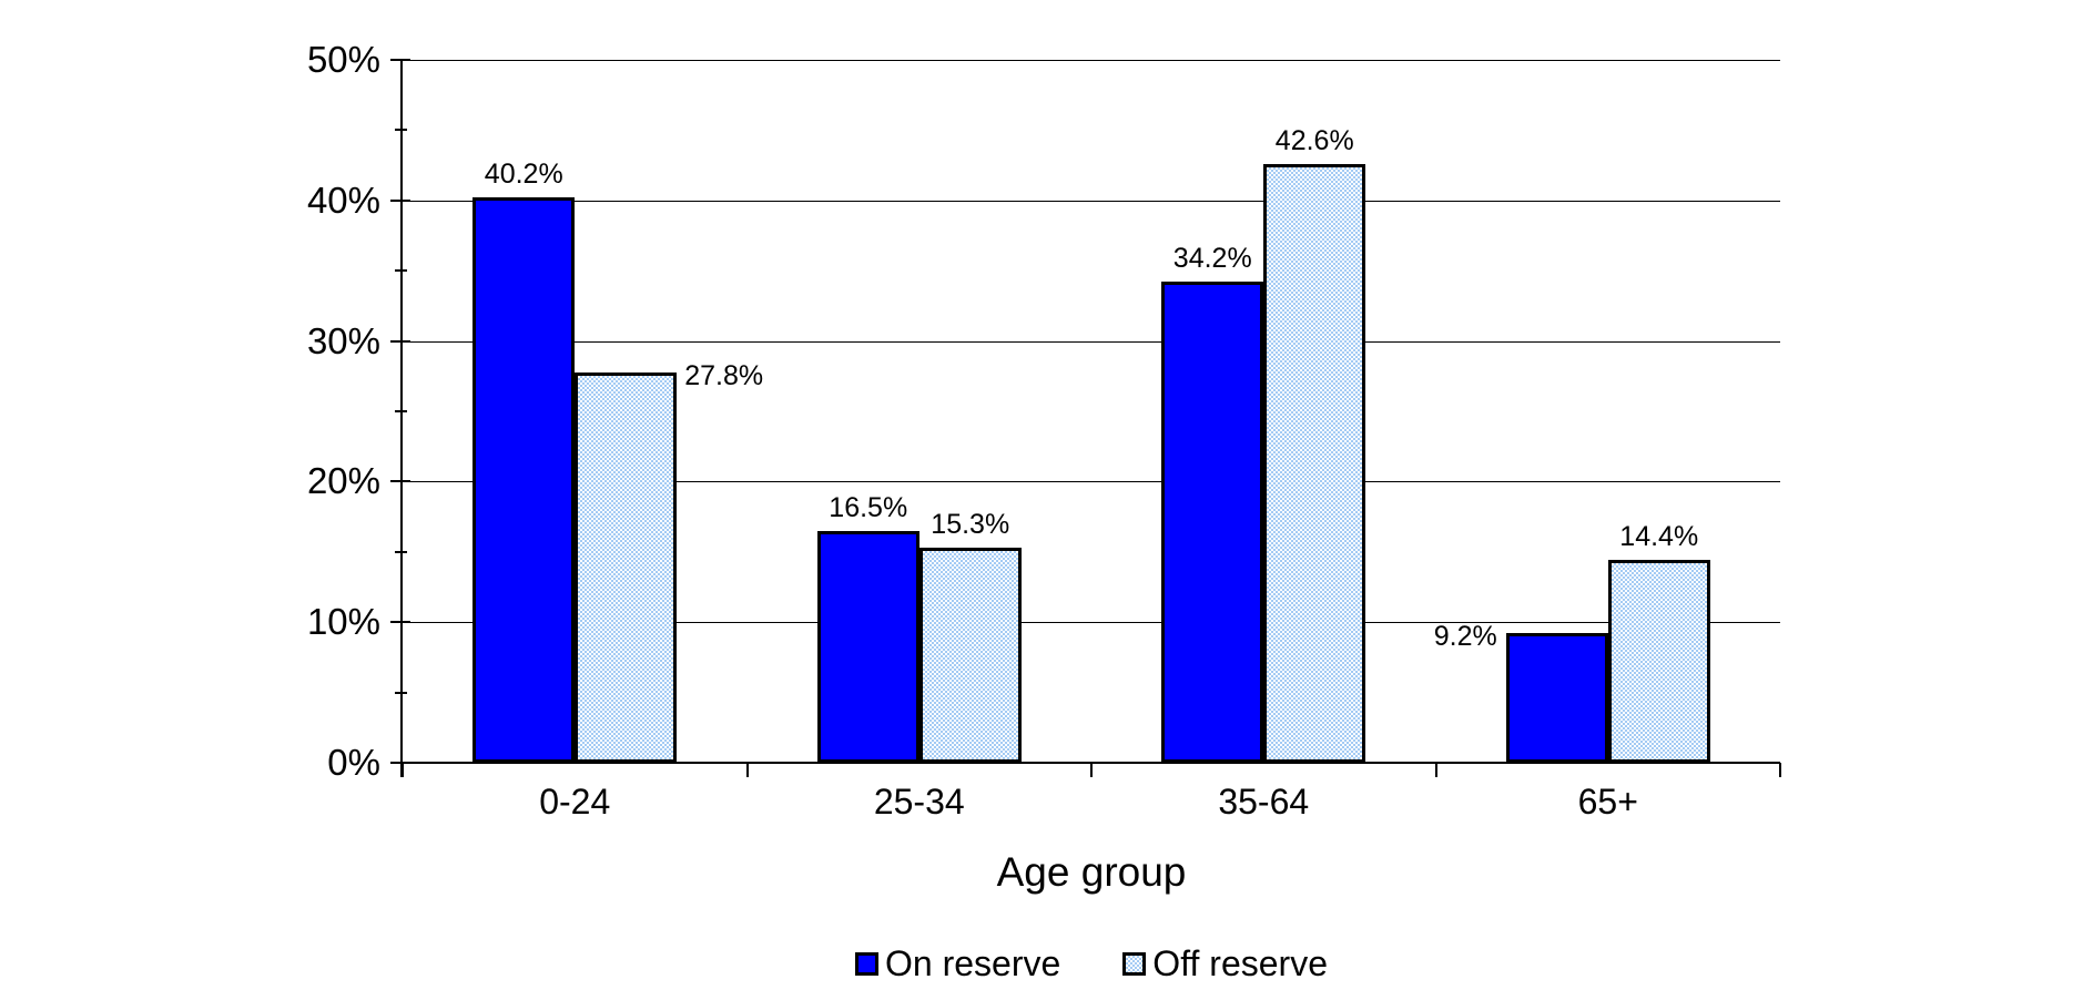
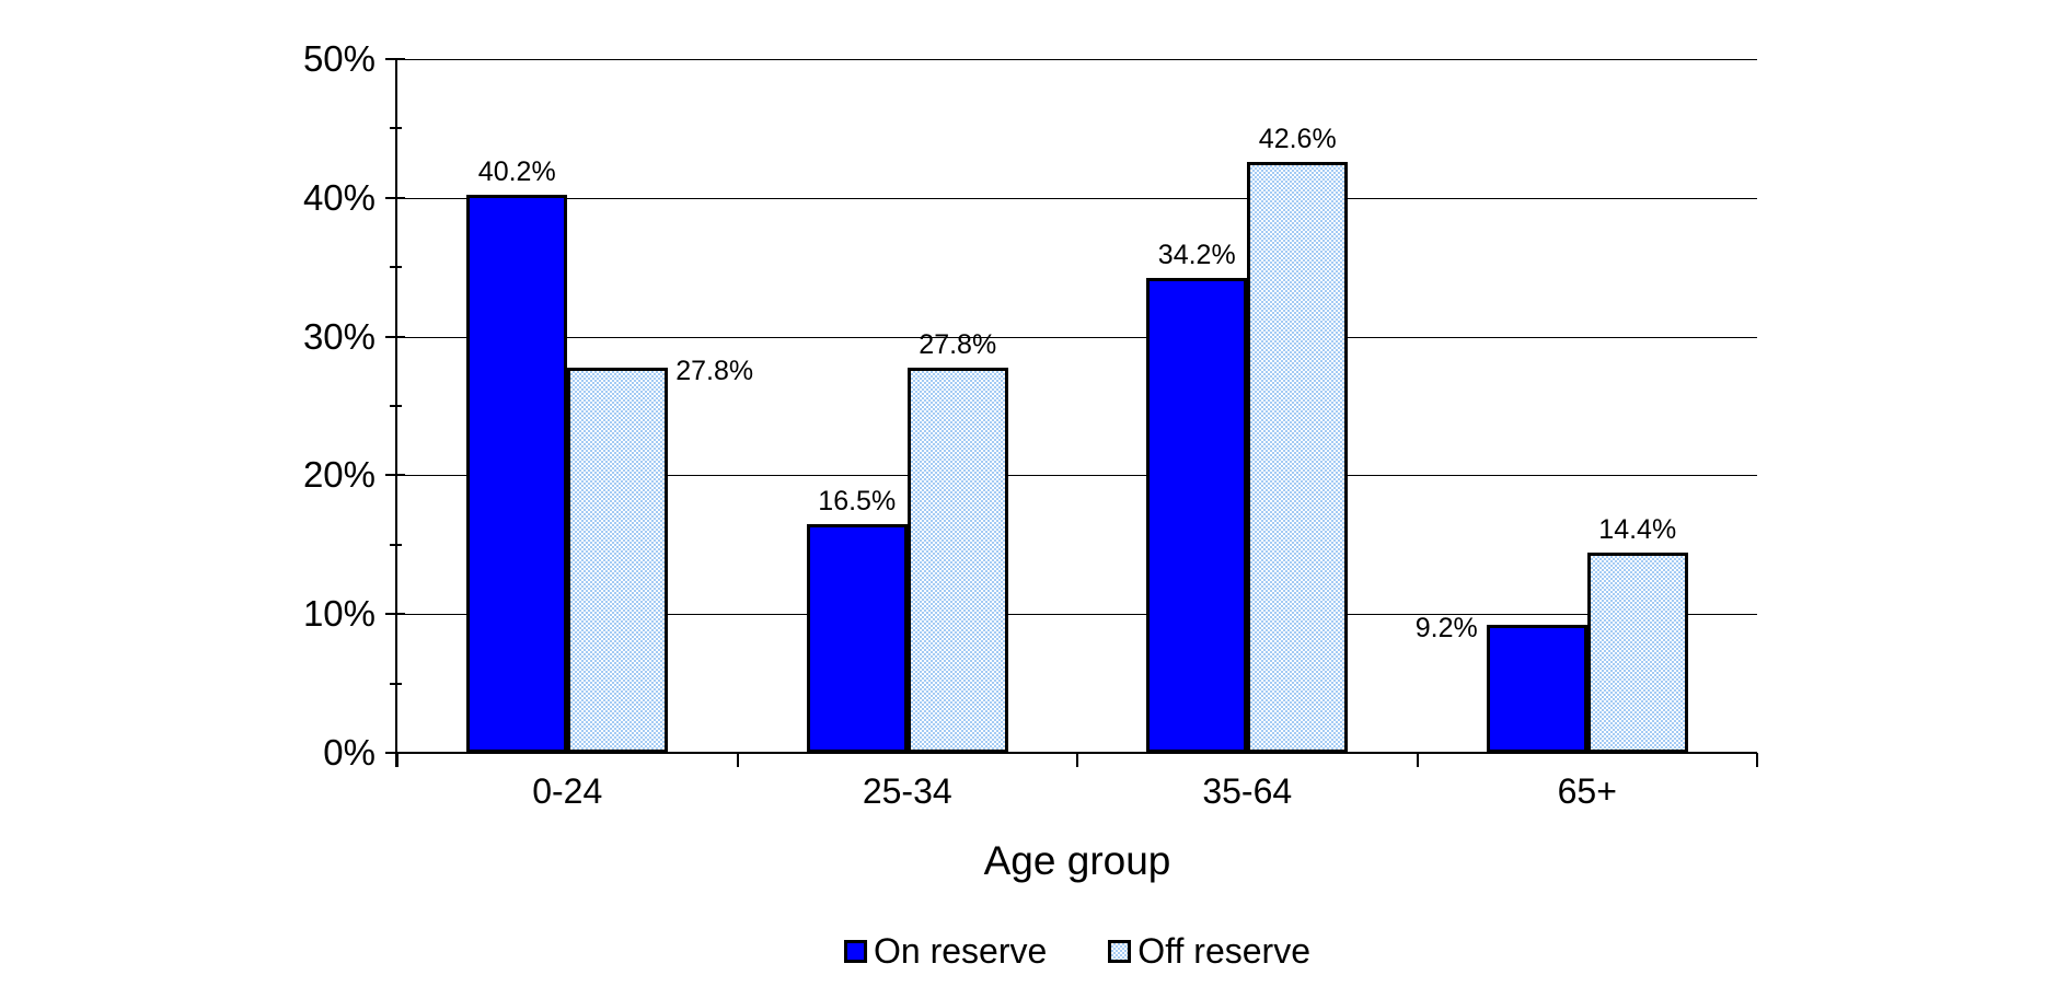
Off reserve/25-34: 15.3% -> 27.8%
